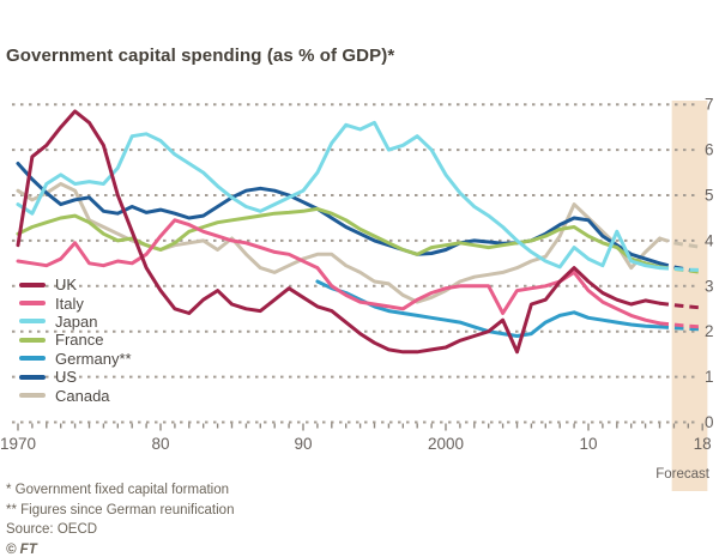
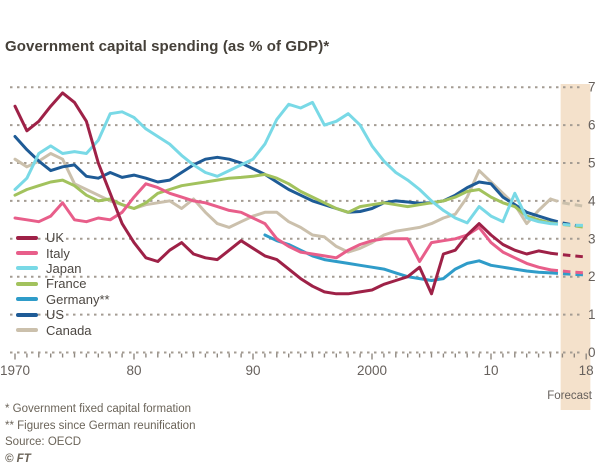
UK/1970: 3.9 -> 6.5
Japan/1970: 4.8 -> 4.3
